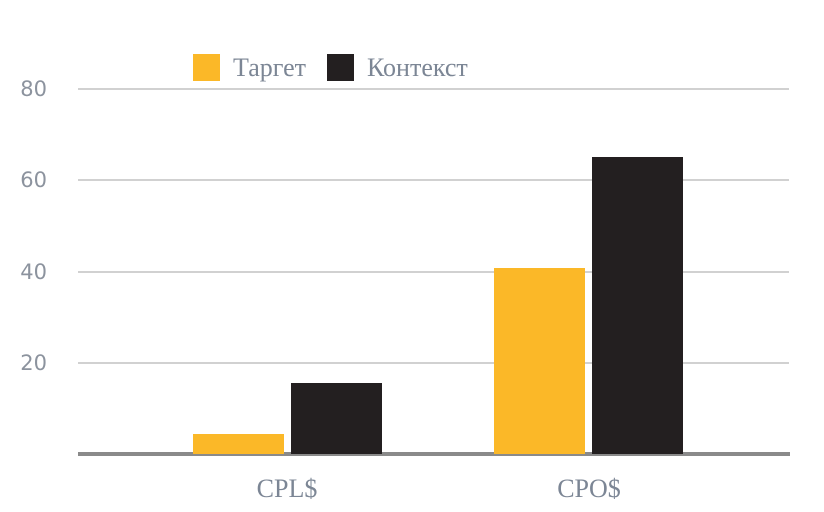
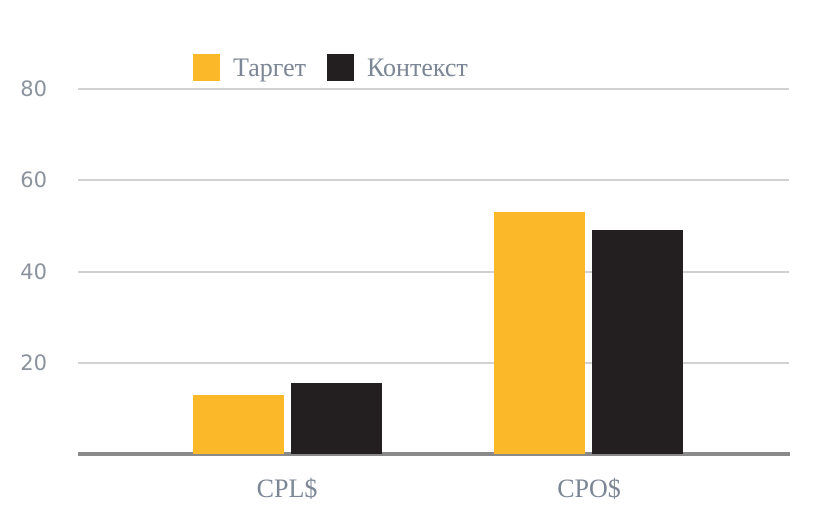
Таргет/CPL$: 4 -> 13
Таргет/CPO$: 41 -> 53
Контекст/CPO$: 65 -> 49
